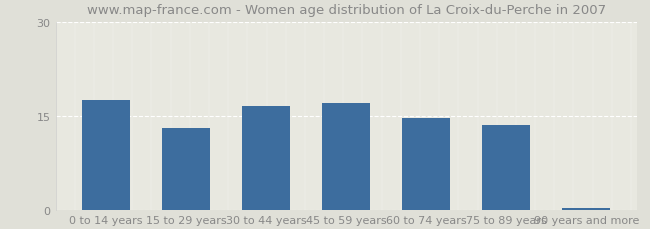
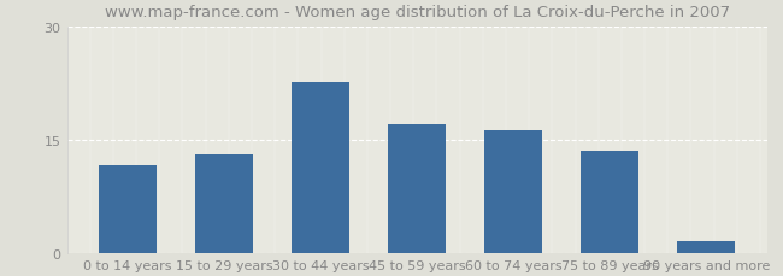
0 to 14 years: 17.5 -> 11.6
30 to 44 years: 16.5 -> 22.6
60 to 74 years: 14.7 -> 16.2
90 years and more: 0.3 -> 1.6
